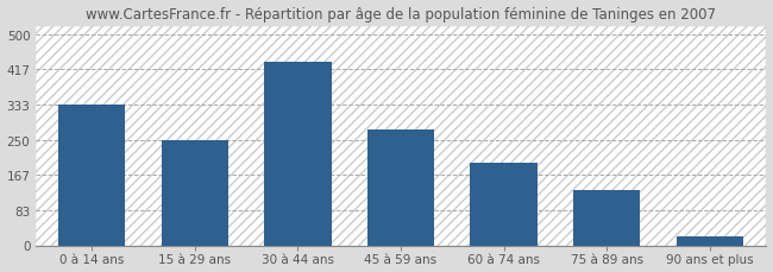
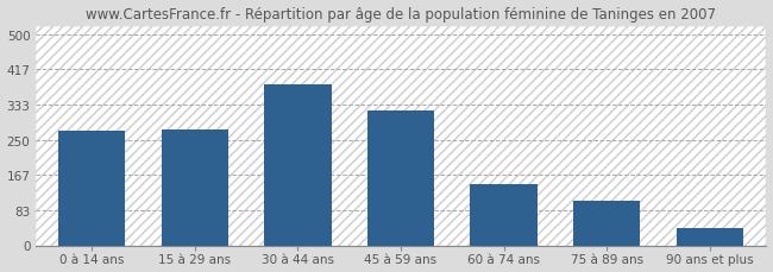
0 à 14 ans: 333 -> 270
15 à 29 ans: 250 -> 275
30 à 44 ans: 435 -> 380
45 à 59 ans: 275 -> 320
60 à 74 ans: 195 -> 145
75 à 89 ans: 130 -> 105
90 ans et plus: 20 -> 40
